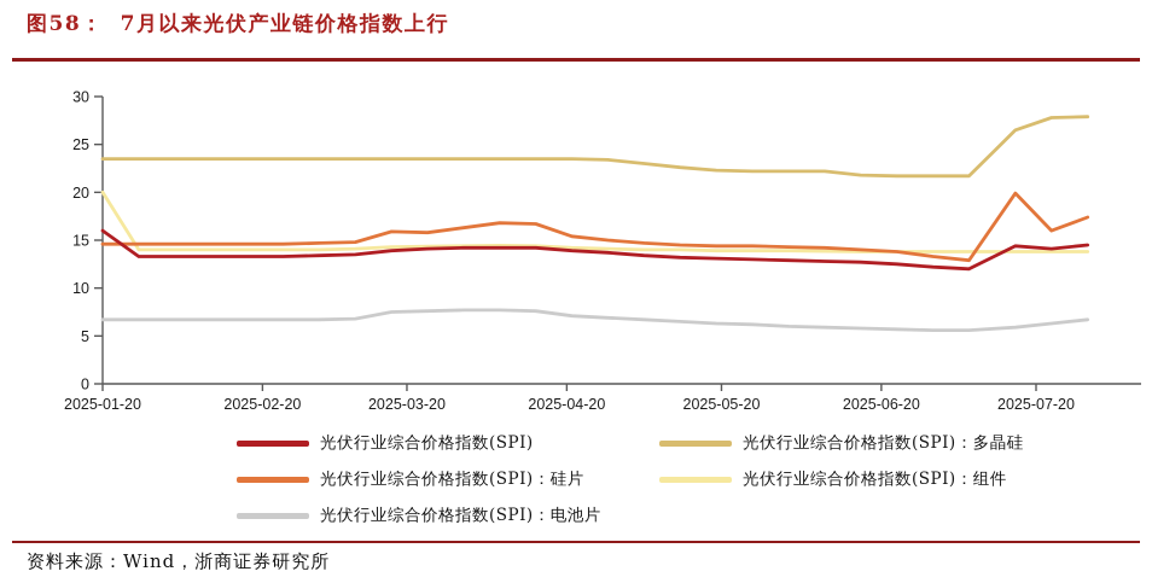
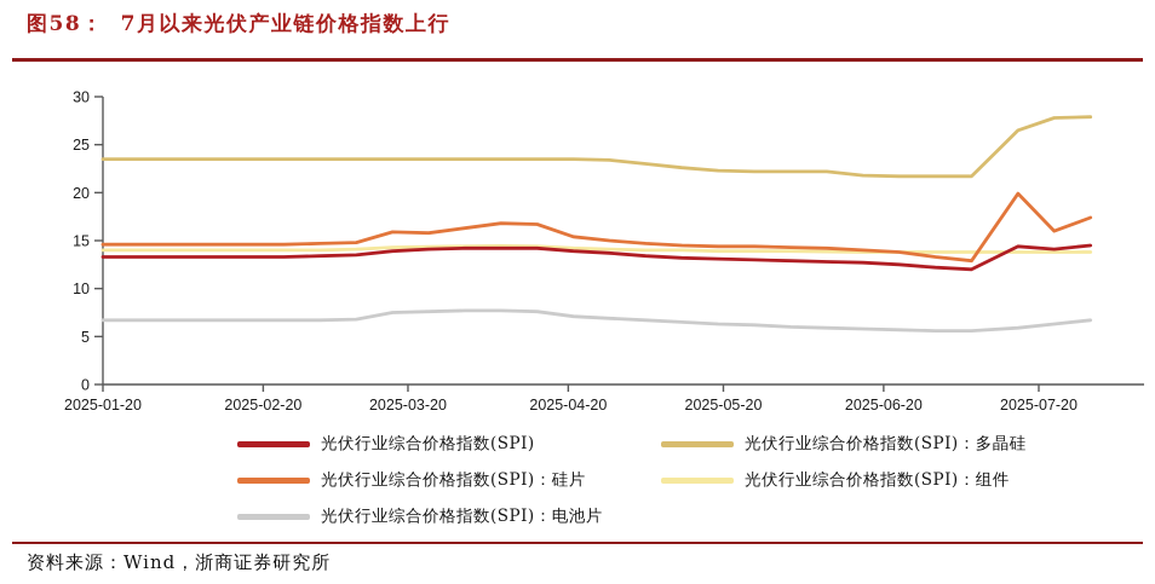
光伏行业综合价格指数(SPI)/2025-01-20: 16 -> 13
光伏行业综合价格指数(SPI)：组件/2025-01-20: 20 -> 14
